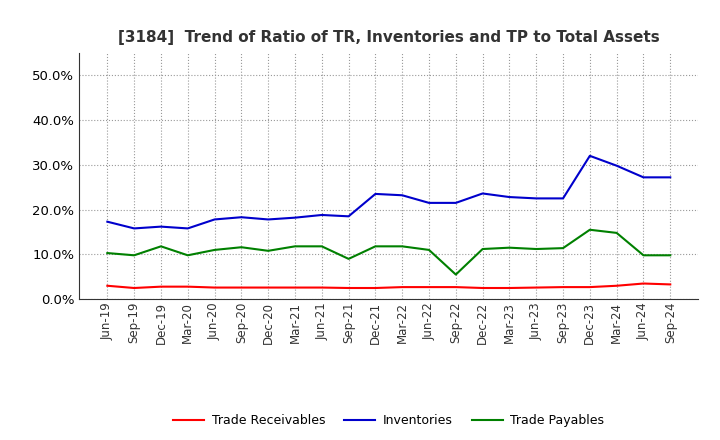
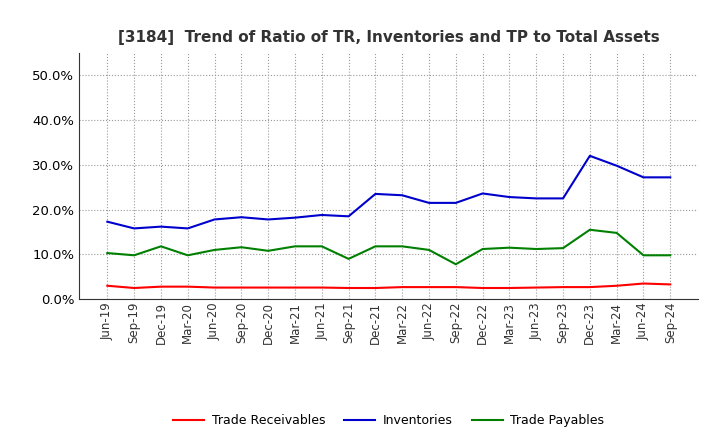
Trade Payables/Sep-22: 5.5% -> 7.8%
